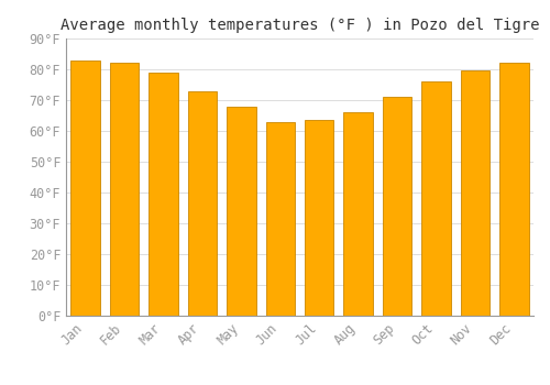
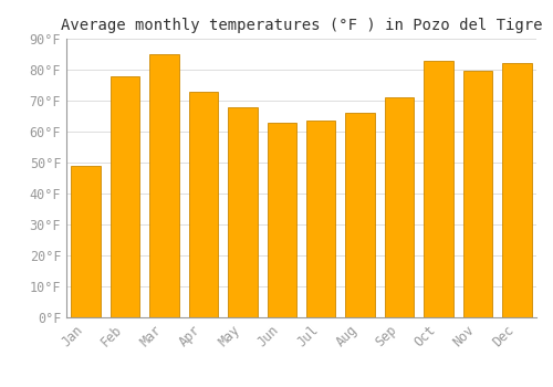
Jan: 83.0°F -> 49.0°F
Feb: 82.0°F -> 78.0°F
Mar: 79.0°F -> 85.0°F
Oct: 76.0°F -> 83.0°F
